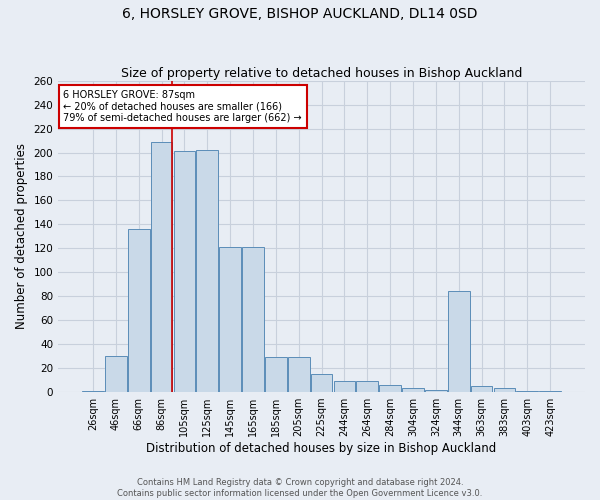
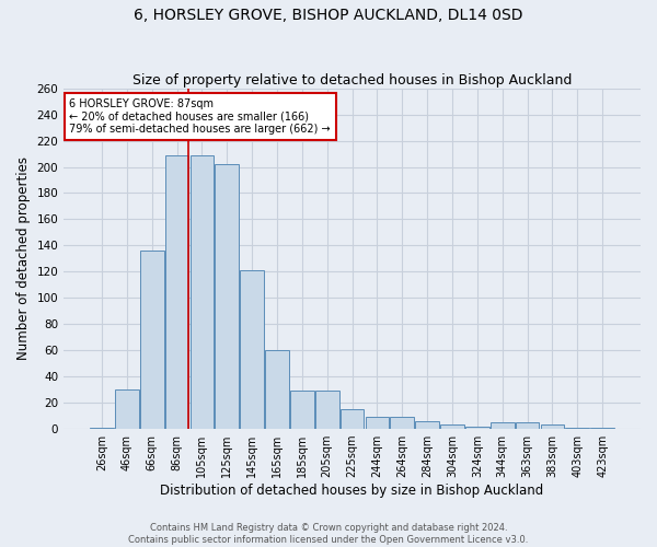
105sqm: 201 -> 209
165sqm: 121 -> 60
344sqm: 84 -> 5
